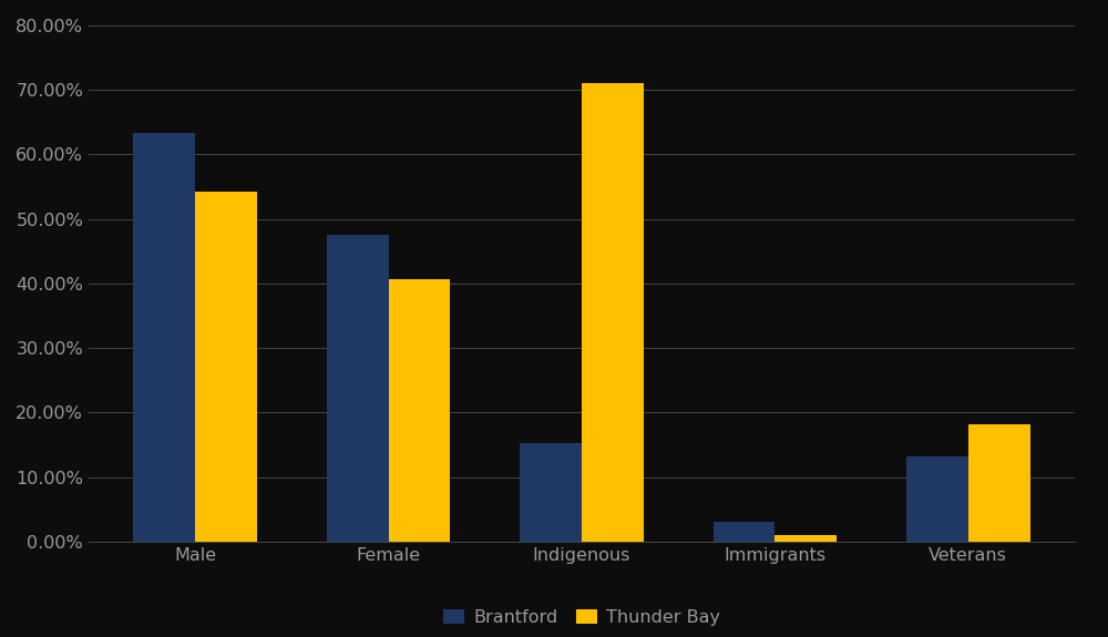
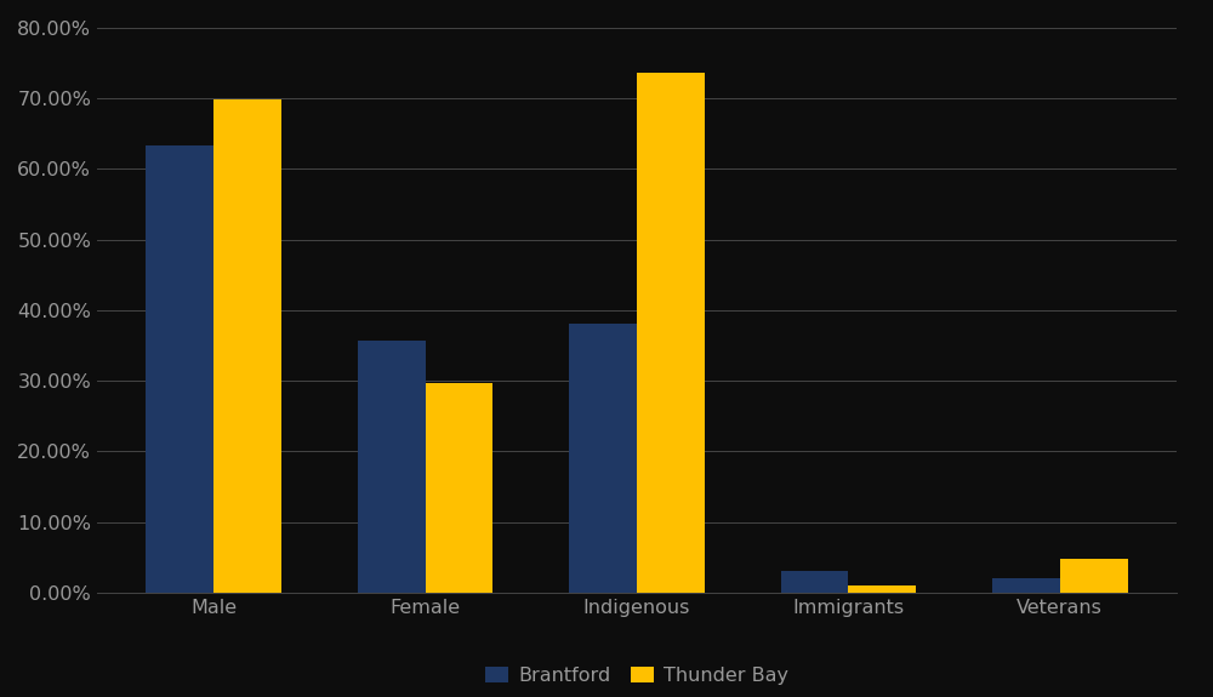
Thunder Bay/Male: 54.2% -> 69.8%
Brantford/Female: 47.6% -> 35.7%
Thunder Bay/Female: 40.6% -> 29.7%
Brantford/Indigenous: 15.2% -> 38.1%
Thunder Bay/Indigenous: 71.0% -> 73.7%
Brantford/Veterans: 13.2% -> 2.0%
Thunder Bay/Veterans: 18.2% -> 4.7%
